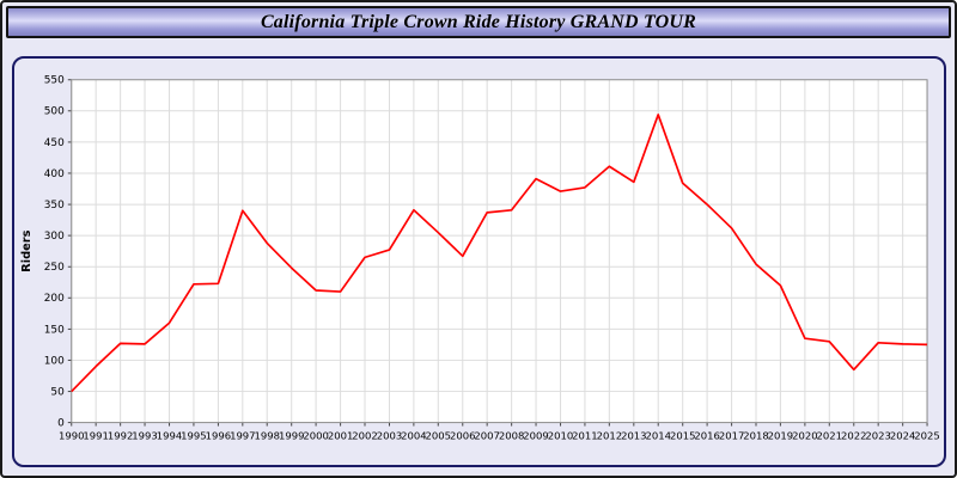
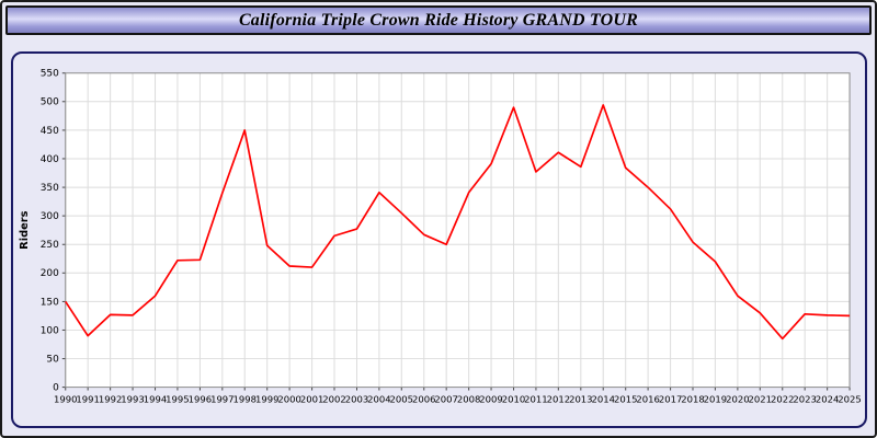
1990: 50 -> 150
1998: 290 -> 450
2007: 340 -> 250
2010: 370 -> 490
2020: 140 -> 160
